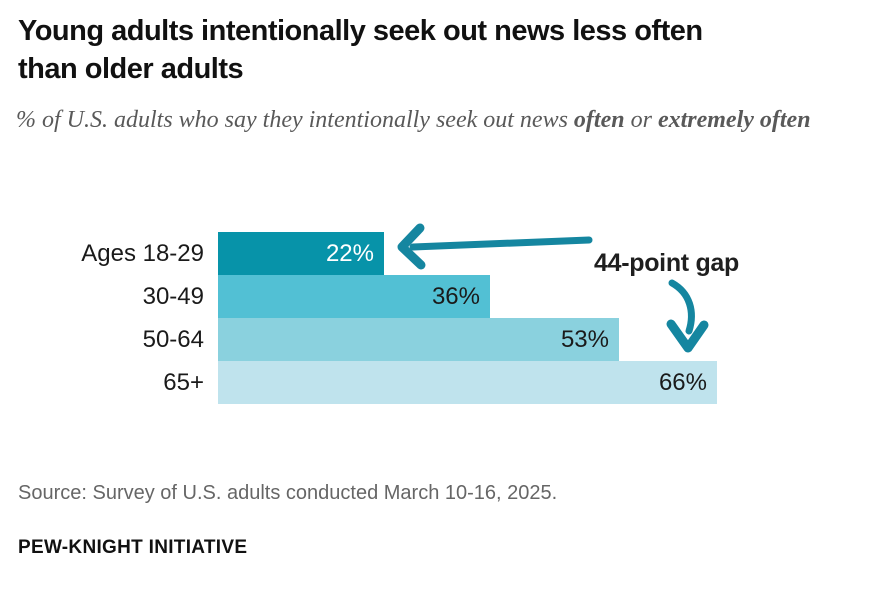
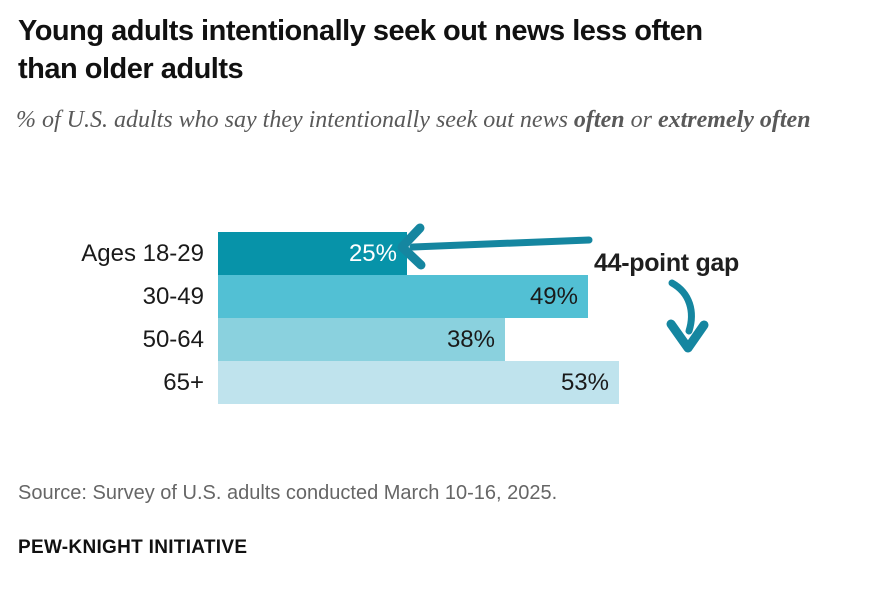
Ages 18-29: 22% -> 25%
30-49: 36% -> 49%
50-64: 53% -> 38%
65+: 66% -> 53%
